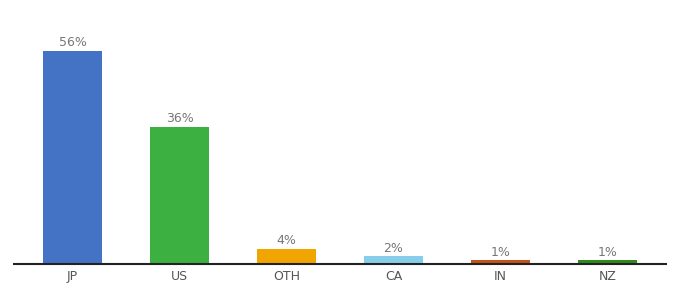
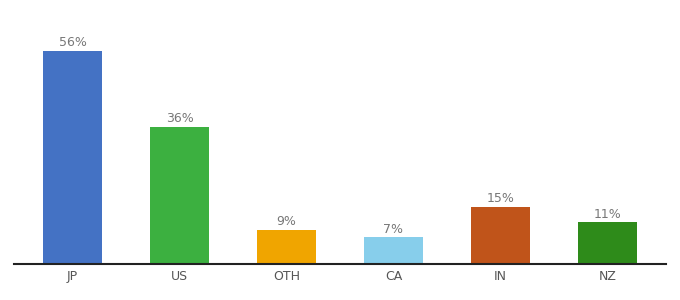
OTH: 4% -> 9%
CA: 2% -> 7%
IN: 1% -> 15%
NZ: 1% -> 11%
